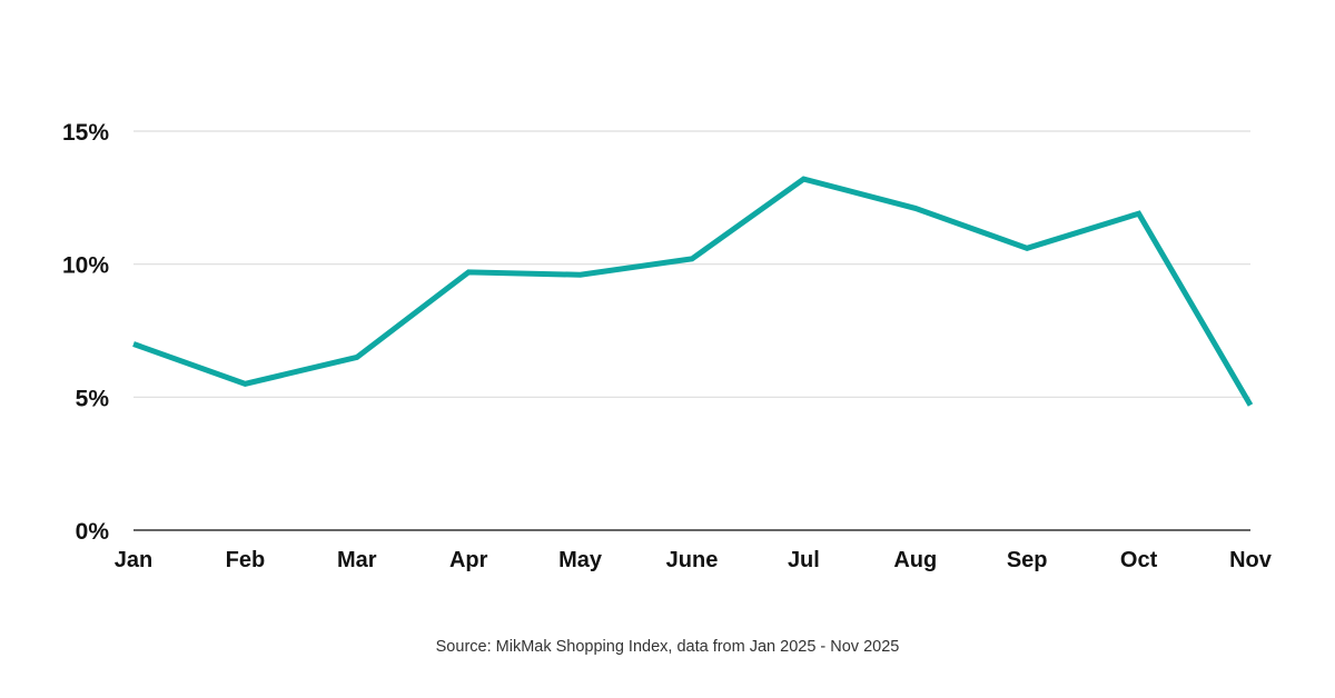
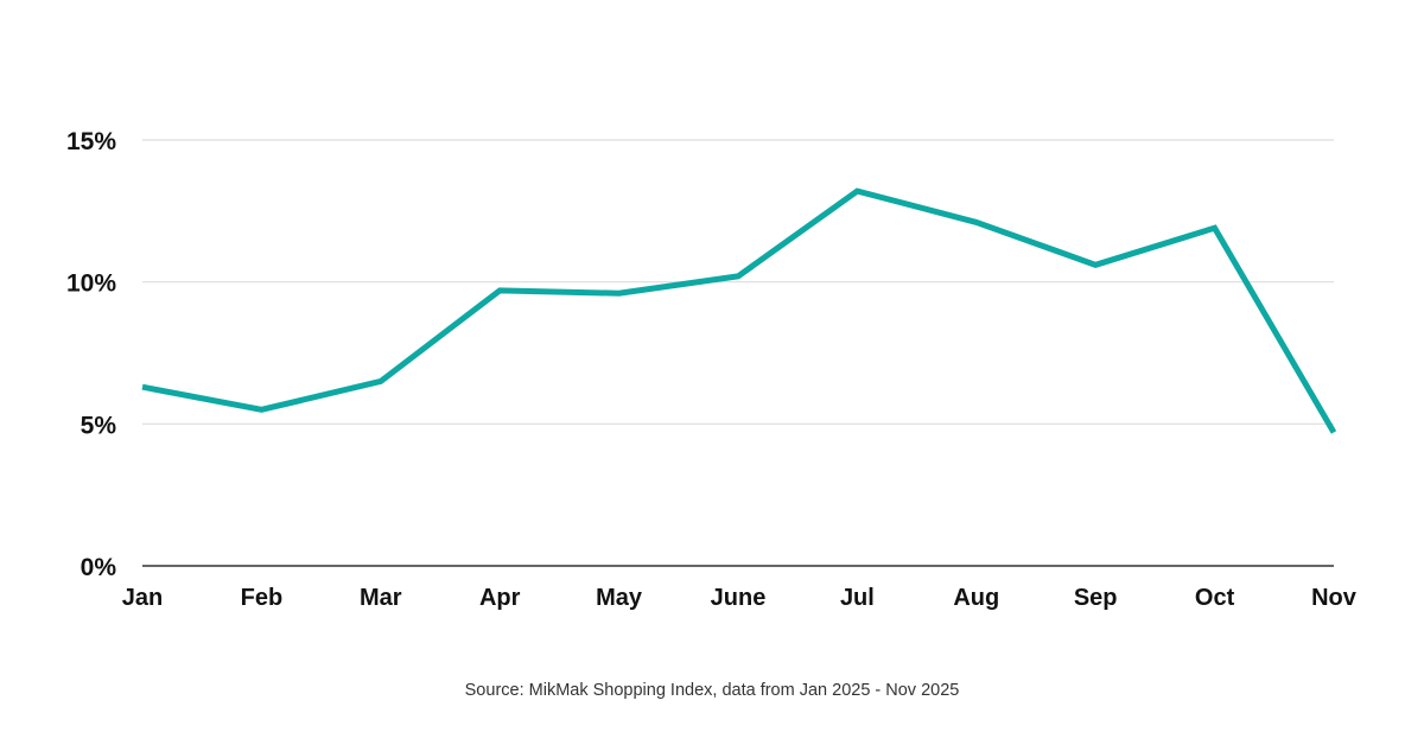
Jan: 7.0% -> 6.3%
